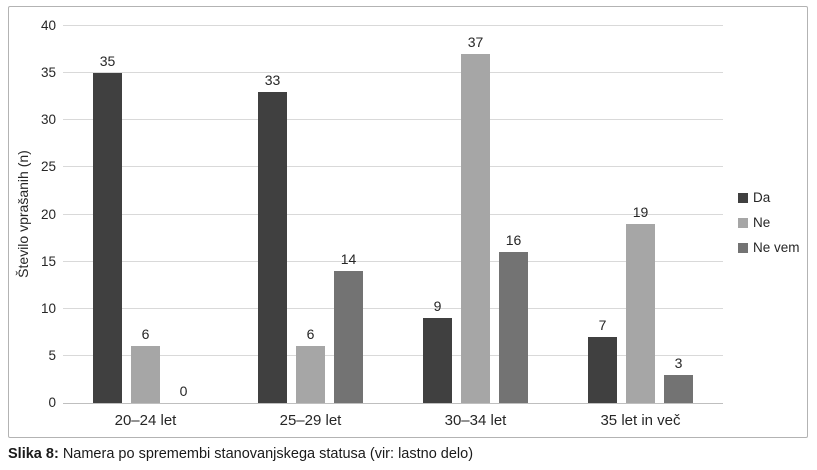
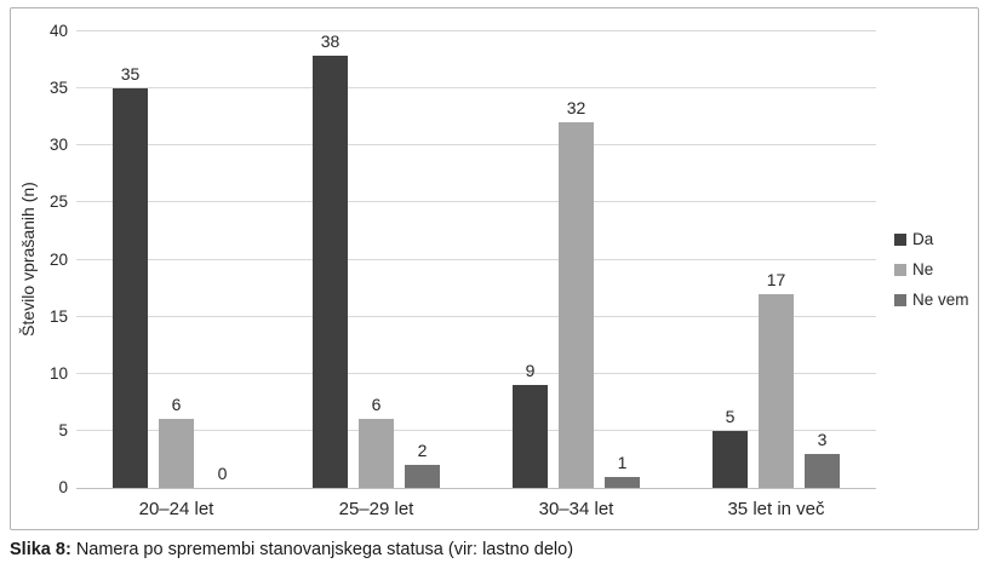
Da/25–29 let: 33 -> 38
Ne vem/25–29 let: 14 -> 2
Ne/30–34 let: 37 -> 32
Ne vem/30–34 let: 16 -> 1
Da/35 let in več: 7 -> 5
Ne/35 let in več: 19 -> 17
